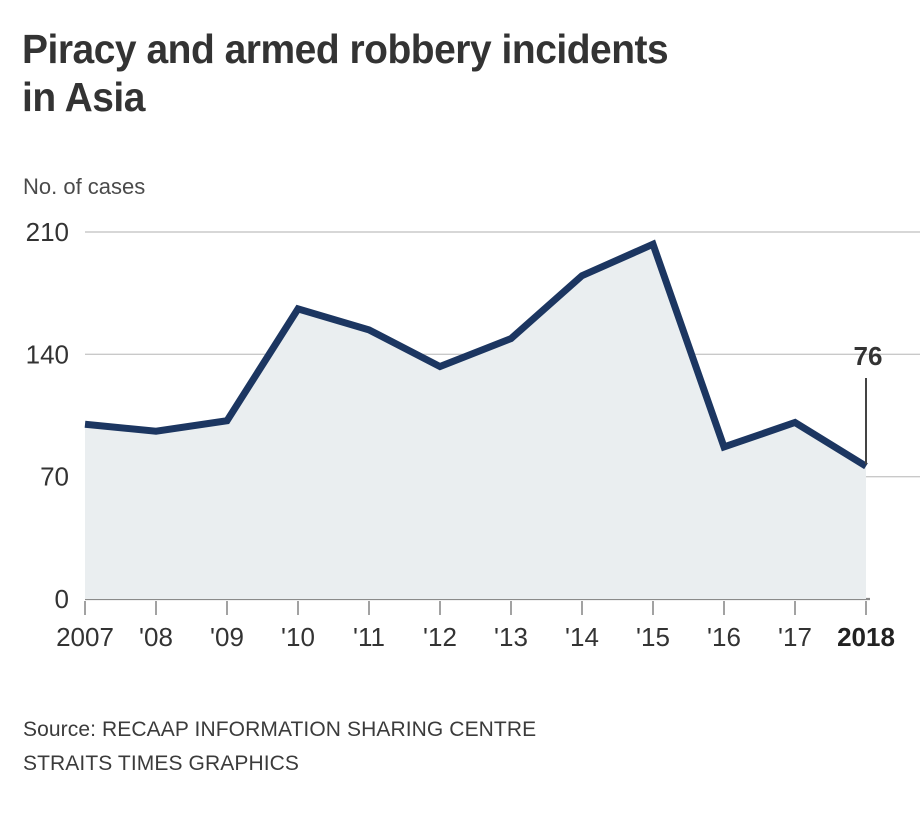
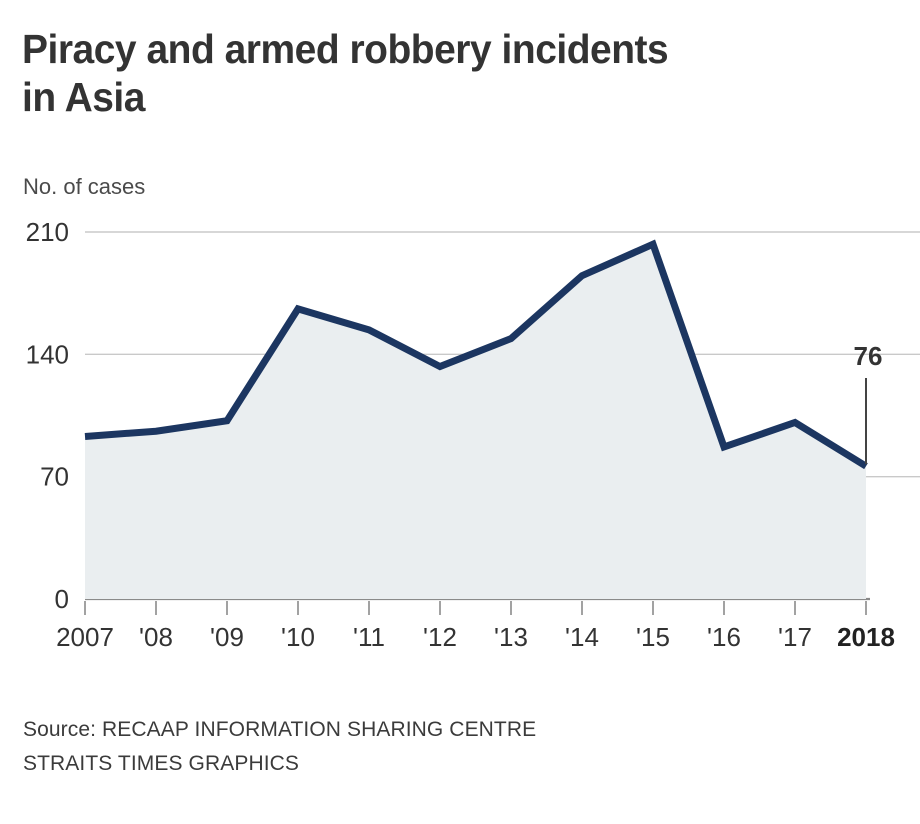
2007: 100 -> 93
